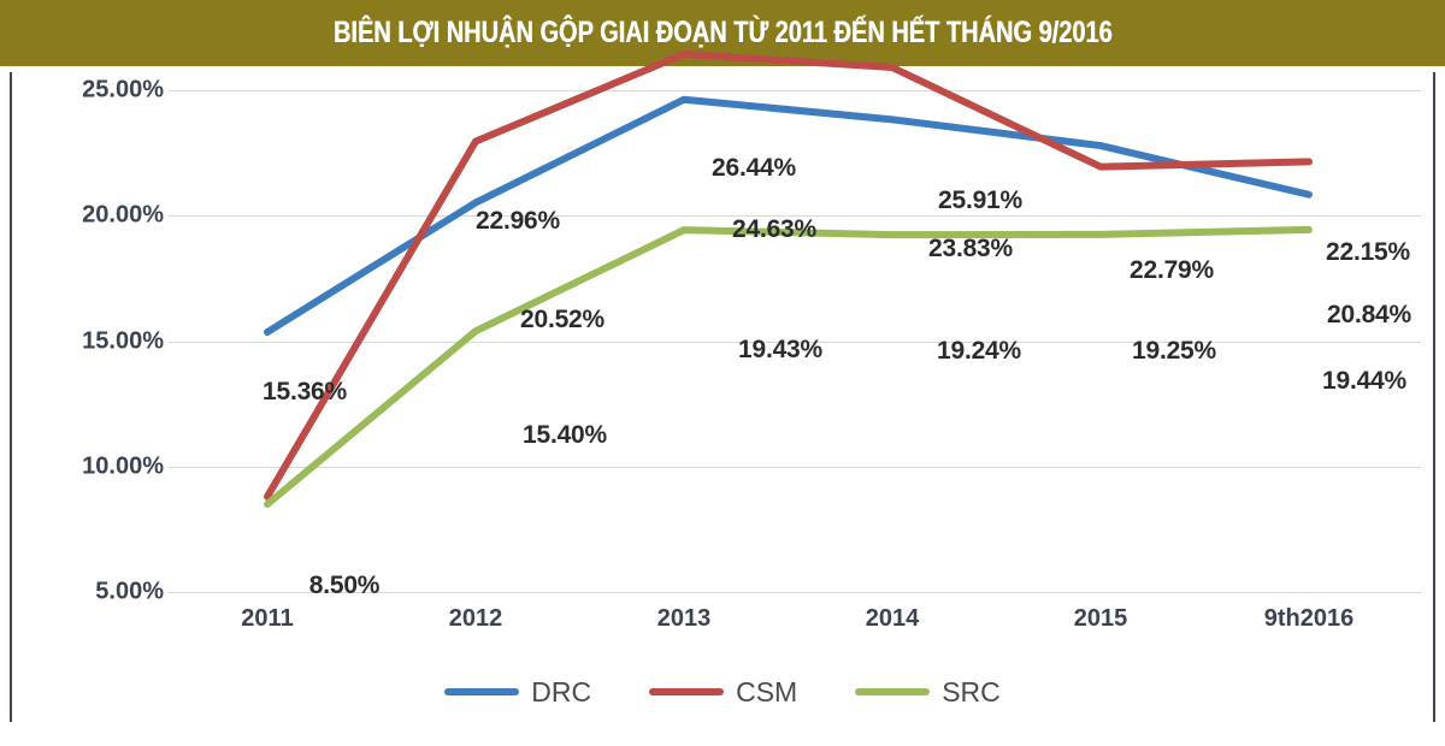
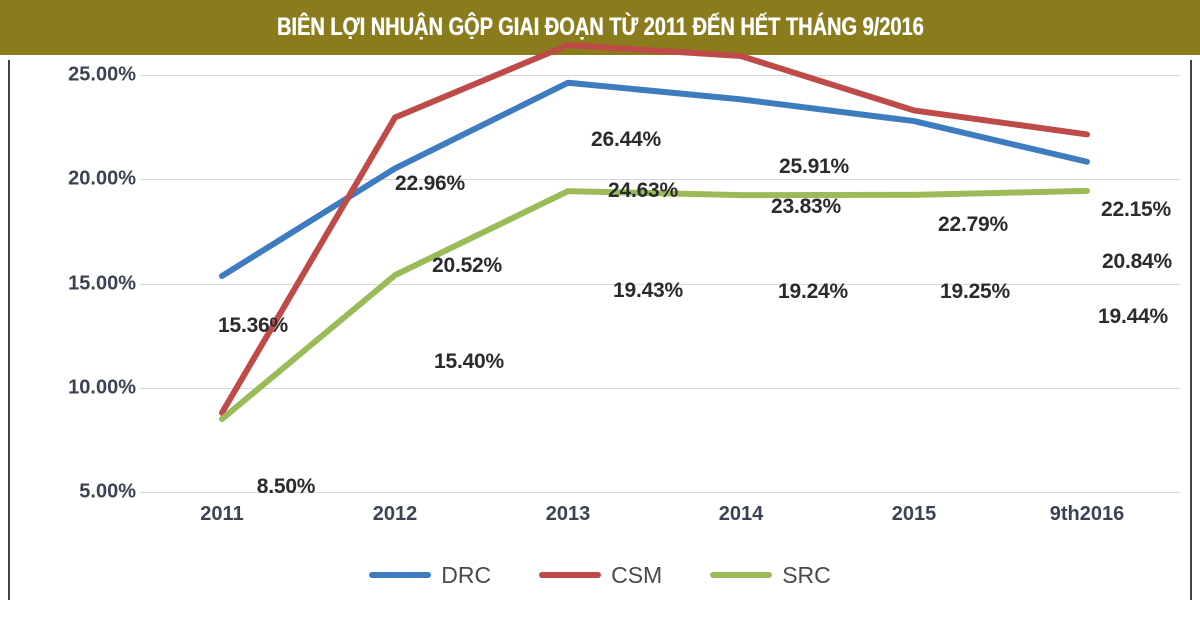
CSM/2015: 21.9% -> 23.3%
